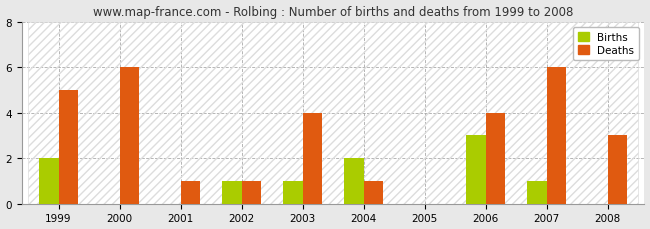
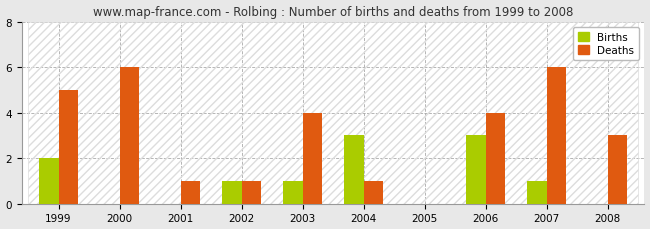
Births/2004: 2 -> 3
